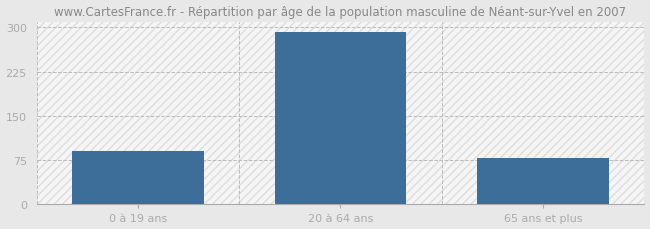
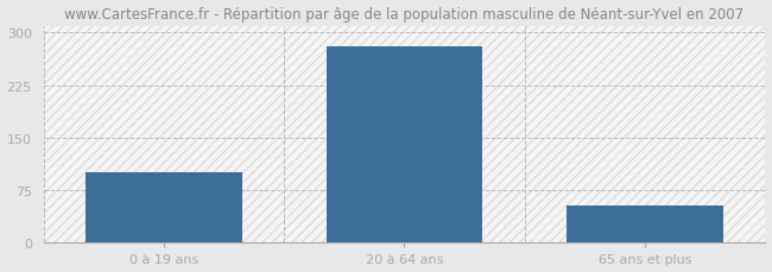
0 à 19 ans: 90 -> 100
20 à 64 ans: 293 -> 280
65 ans et plus: 78 -> 54
